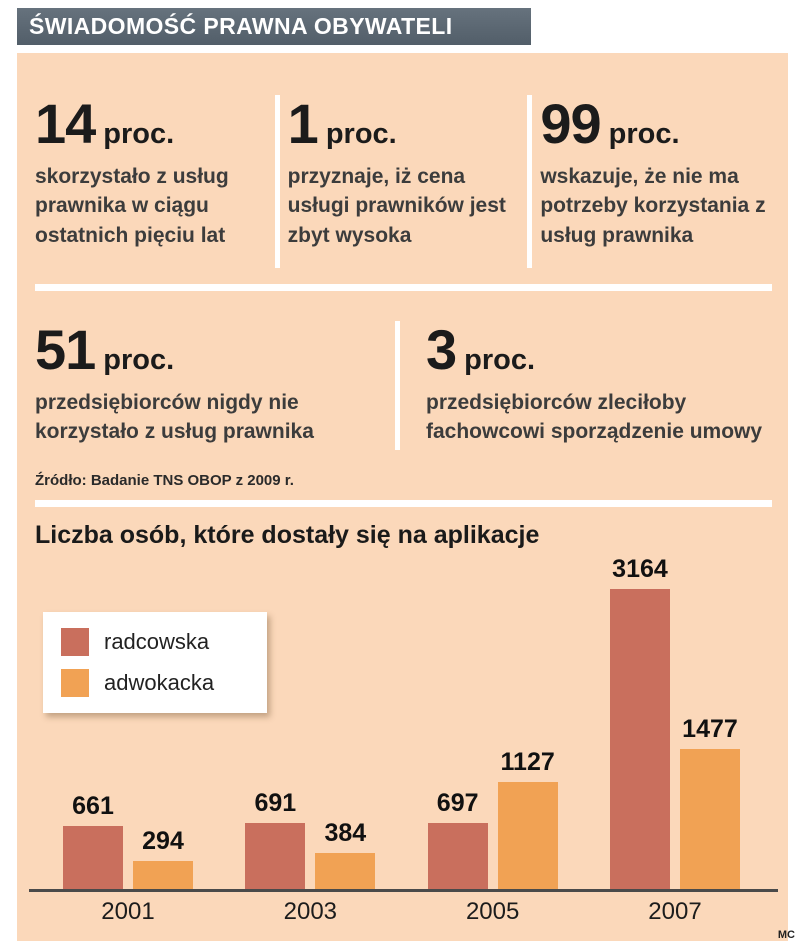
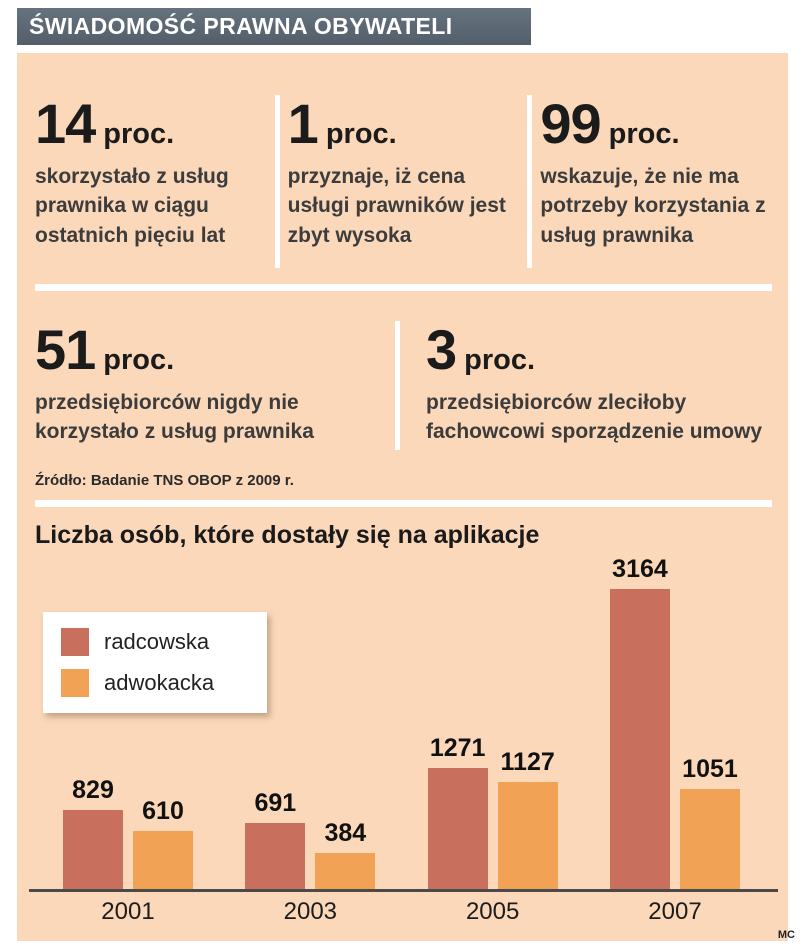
radcowska/2001: 661 -> 829
adwokacka/2001: 294 -> 610
radcowska/2005: 697 -> 1271
adwokacka/2007: 1477 -> 1051
